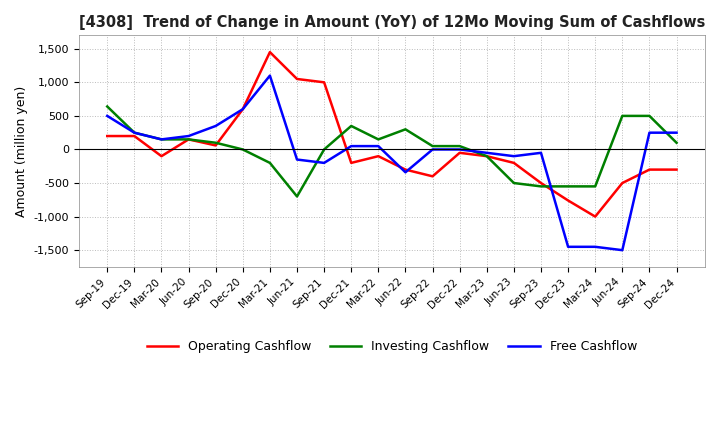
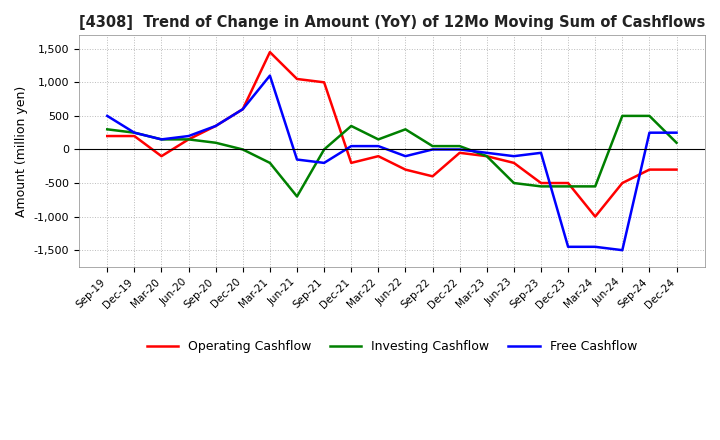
Investing Cashflow/Sep-19: 640 -> 300
Operating Cashflow/Sep-20: 60 -> 350
Free Cashflow/Jun-22: -340 -> -100
Operating Cashflow/Dec-23: -760 -> -500
